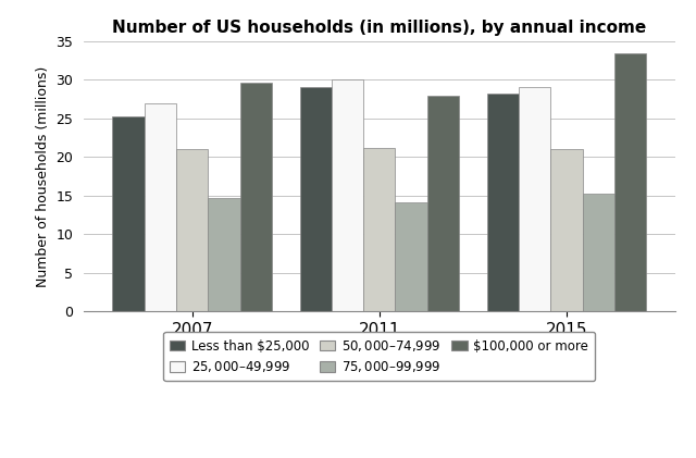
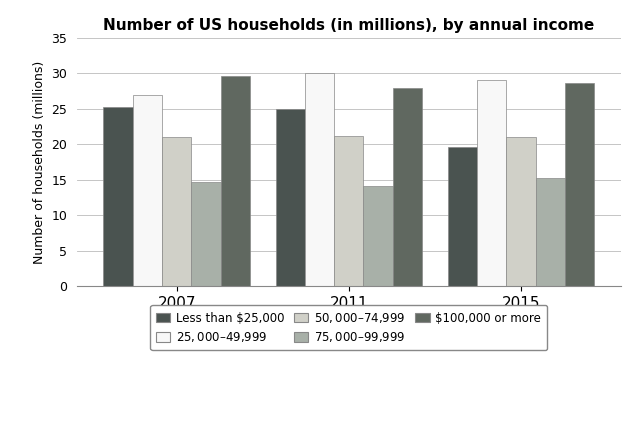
Less than $25,000/2011: 29.0 -> 25.0
Less than $25,000/2015: 28.2 -> 19.6
$100,000 or more/2015: 33.5 -> 28.6
